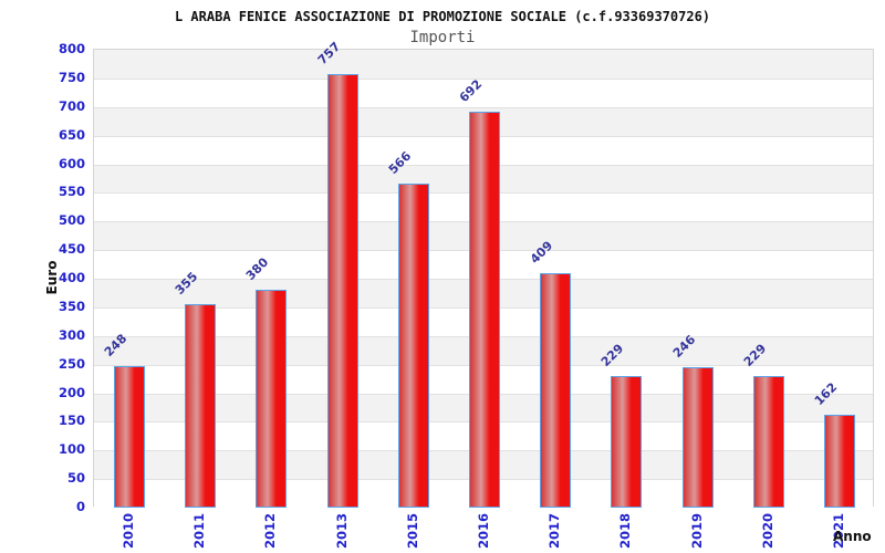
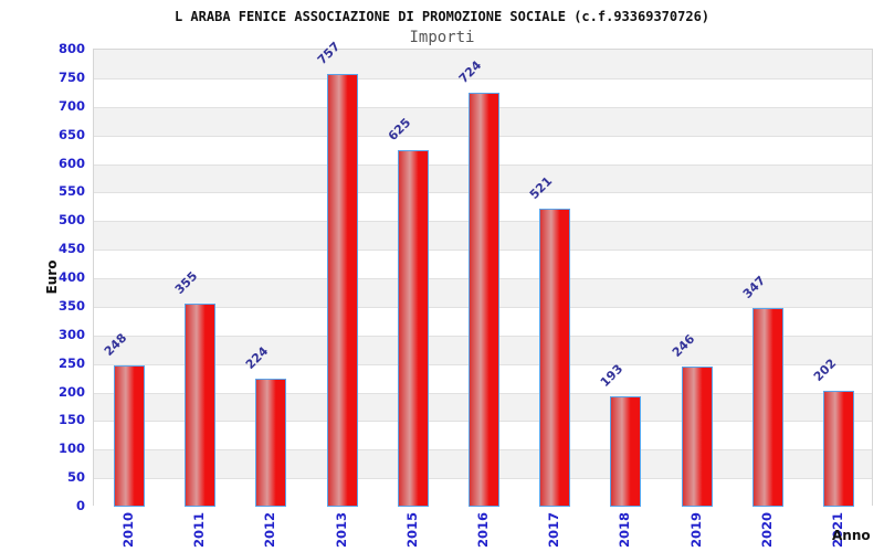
2012: 380 -> 224
2015: 566 -> 625
2016: 692 -> 724
2017: 409 -> 521
2018: 229 -> 193
2020: 229 -> 347
2021: 162 -> 202
